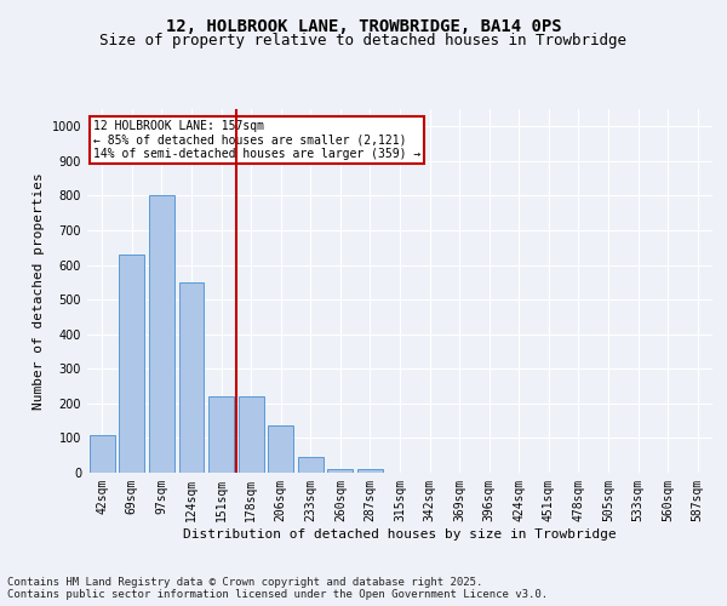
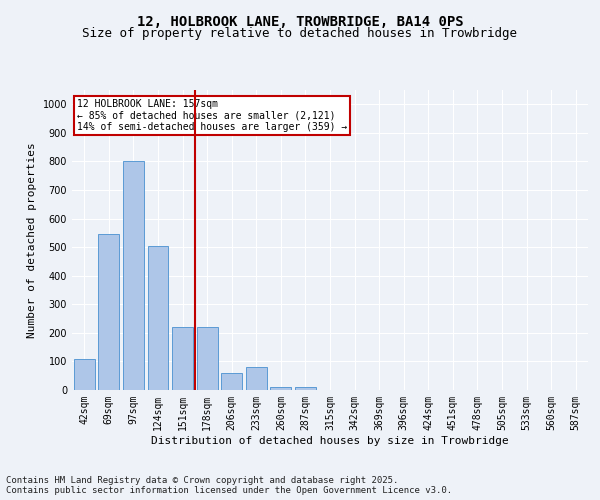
69sqm: 630 -> 545
124sqm: 550 -> 505
206sqm: 135 -> 60
233sqm: 45 -> 80
